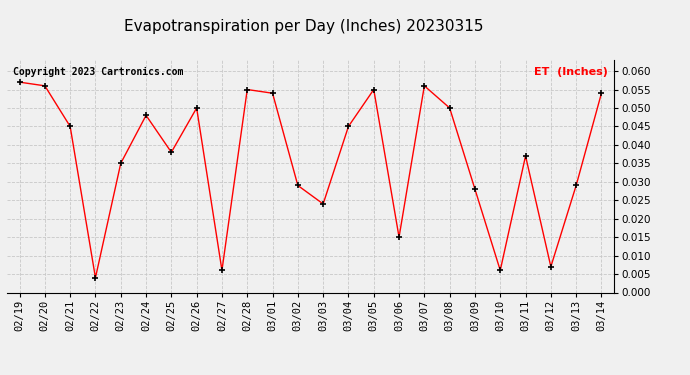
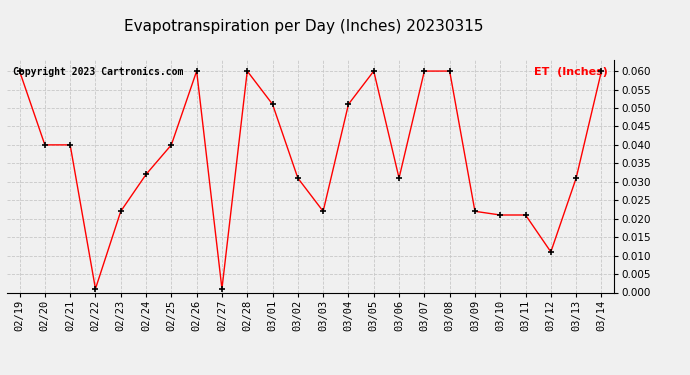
02/19: 0.057 -> 0.060
02/20: 0.056 -> 0.040
02/21: 0.045 -> 0.040
02/22: 0.004 -> 0.001
02/23: 0.035 -> 0.022
02/24: 0.048 -> 0.032
02/25: 0.038 -> 0.040
02/26: 0.050 -> 0.060
02/27: 0.006 -> 0.001
02/28: 0.055 -> 0.060
03/01: 0.054 -> 0.051
03/02: 0.029 -> 0.031
03/03: 0.024 -> 0.022
03/04: 0.045 -> 0.051
03/05: 0.055 -> 0.060
03/06: 0.015 -> 0.031
03/07: 0.056 -> 0.060
03/08: 0.050 -> 0.060
03/09: 0.028 -> 0.022
03/10: 0.006 -> 0.021
03/11: 0.037 -> 0.021
03/12: 0.007 -> 0.011
03/13: 0.029 -> 0.031
03/14: 0.054 -> 0.060
